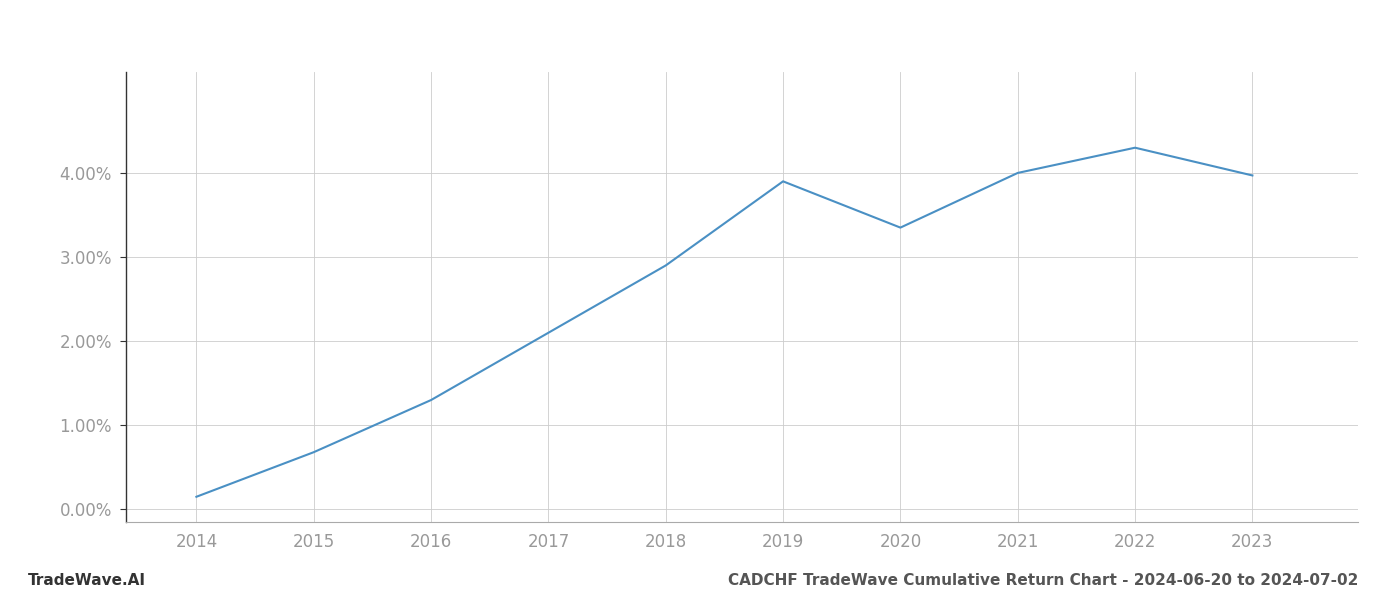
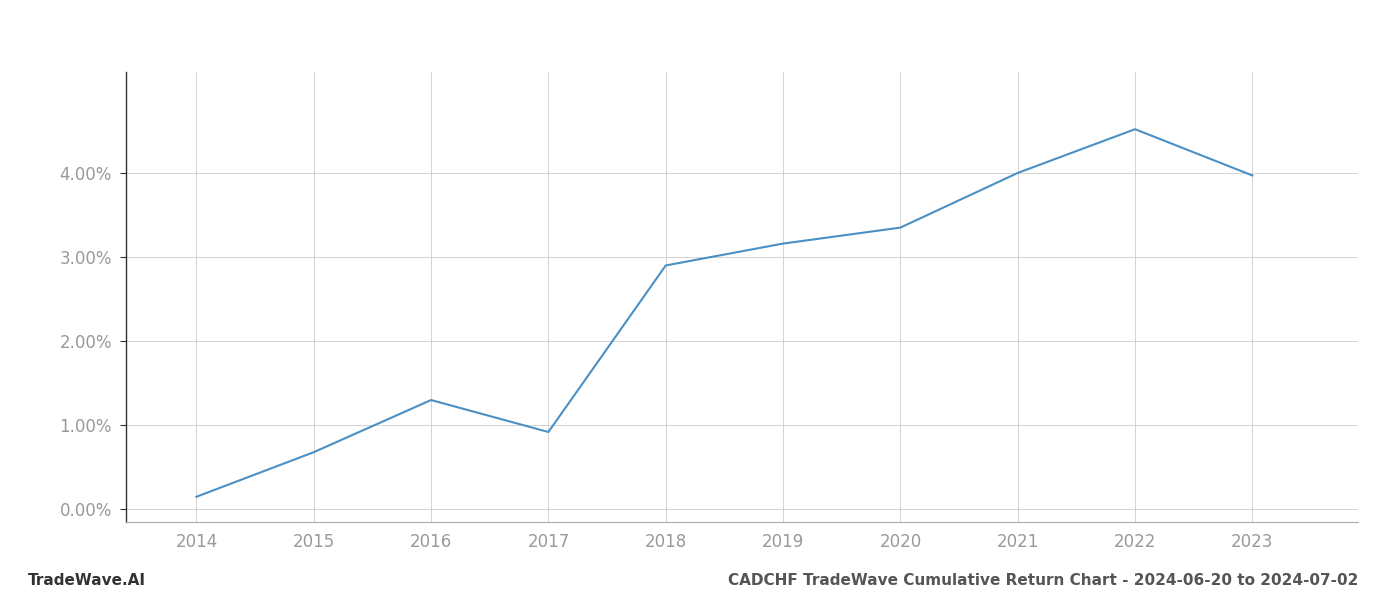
2017: 2.10% -> 0.92%
2019: 3.90% -> 3.16%
2022: 4.30% -> 4.52%
